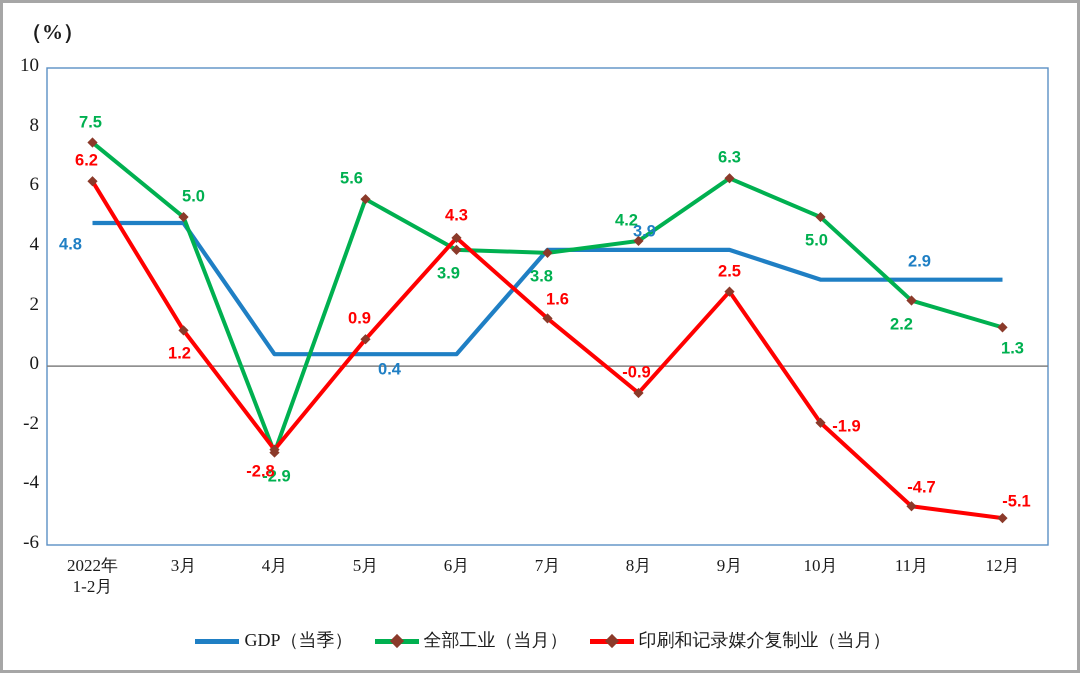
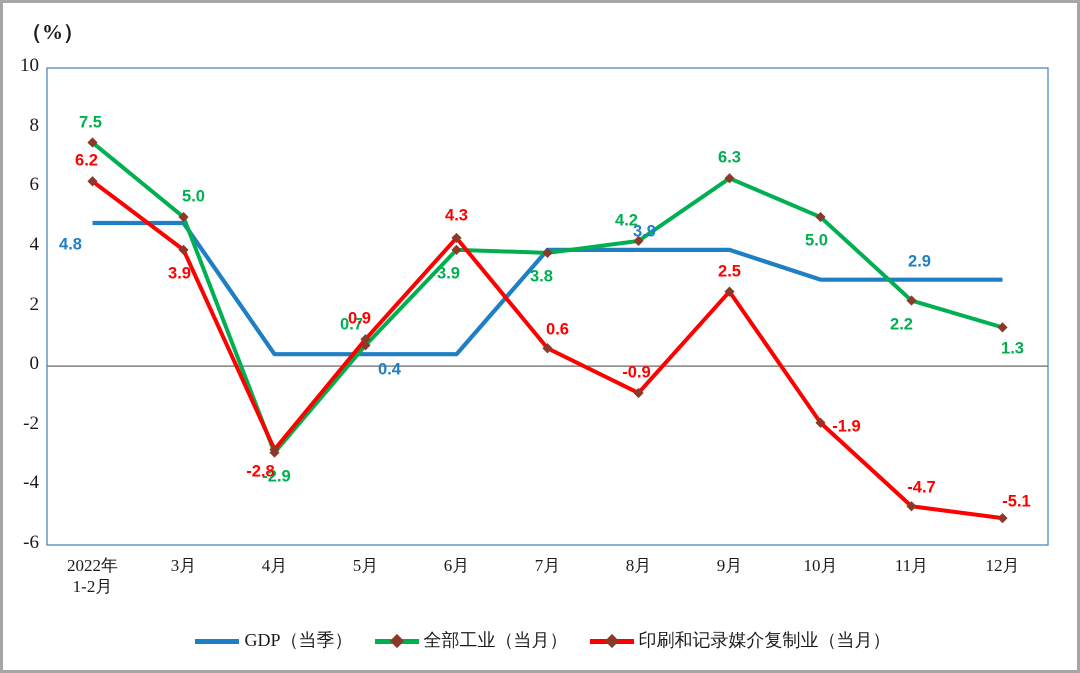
印刷和记录媒介复制业（当月）/3月: 1.2 -> 3.9
全部工业（当月）/5月: 5.6 -> 0.7
印刷和记录媒介复制业（当月）/7月: 1.6 -> 0.6
